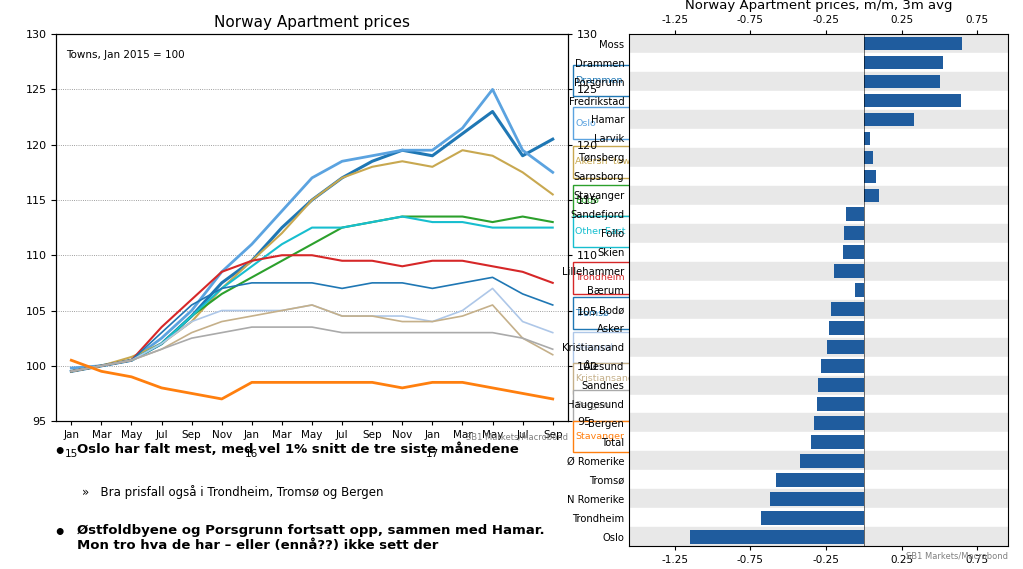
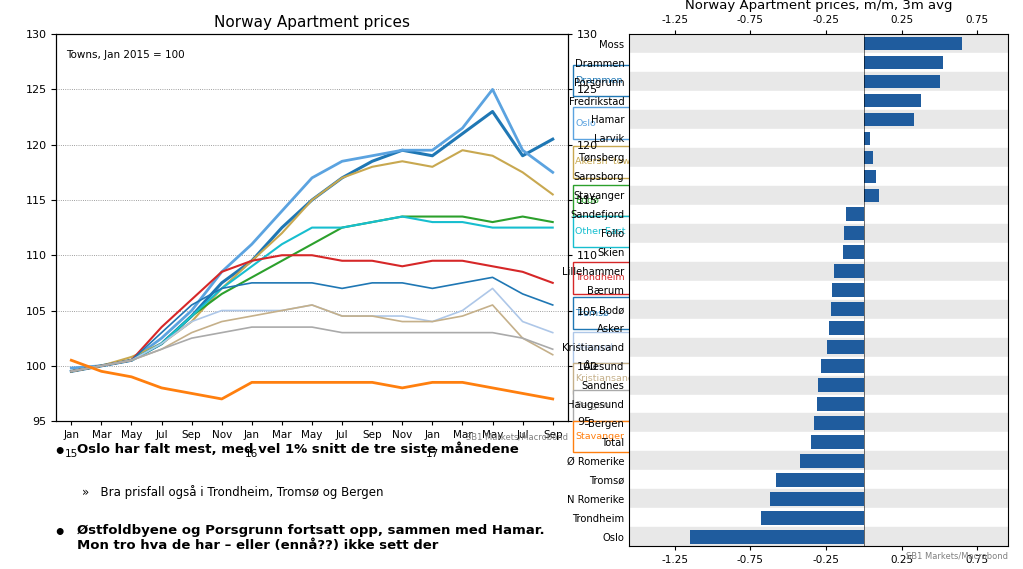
Norway Apartment prices, m/m, 3m avg/Fredrikstad: 0.64 -> 0.38
Norway Apartment prices, m/m, 3m avg/Bærum: -0.06 -> -0.21
